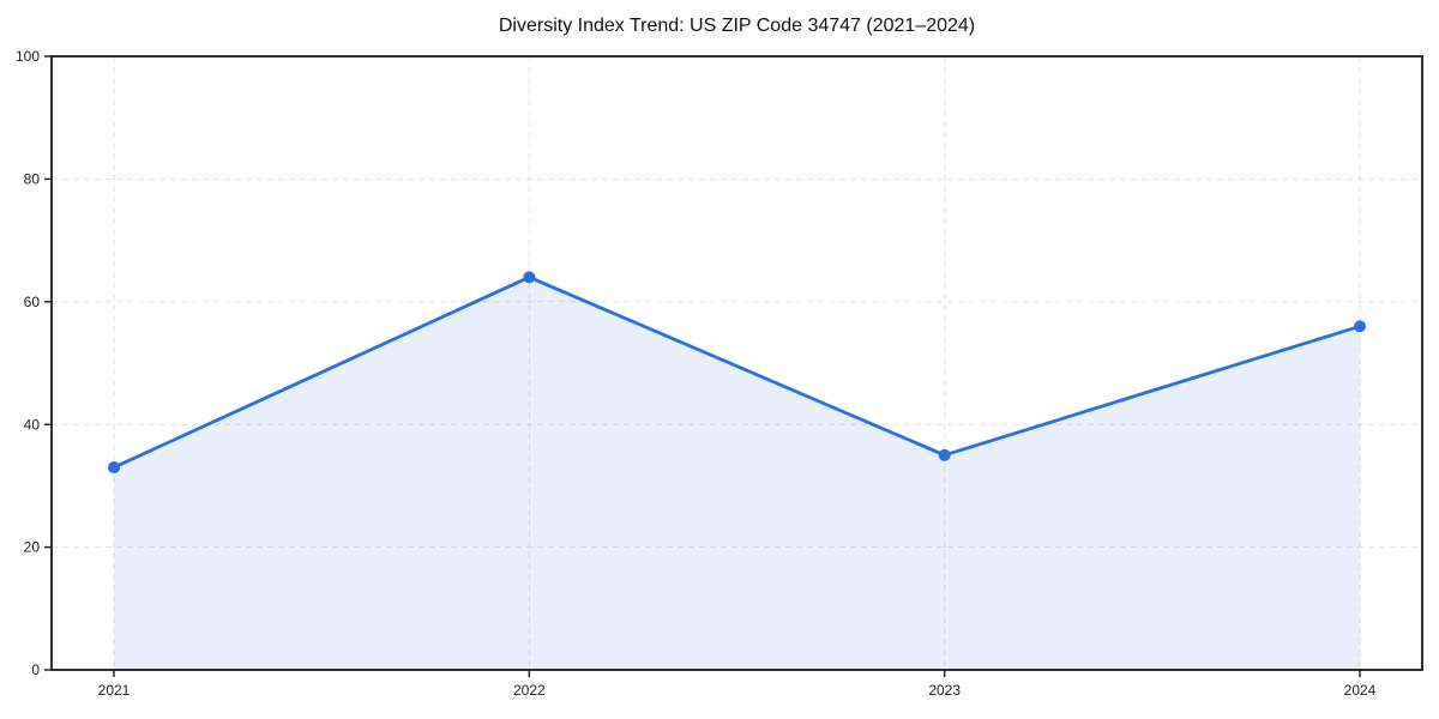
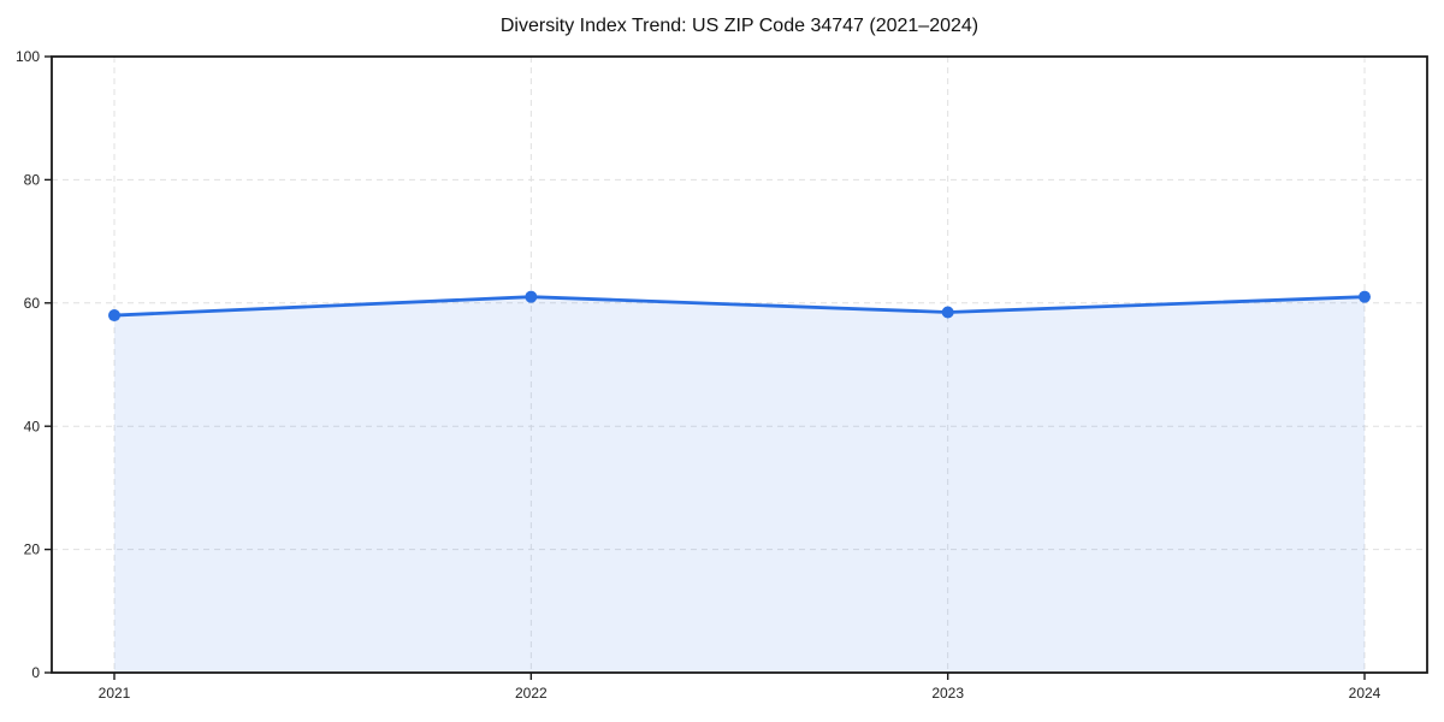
2021: 33 -> 58
2022: 64 -> 61
2023: 35 -> 58
2024: 56 -> 61
